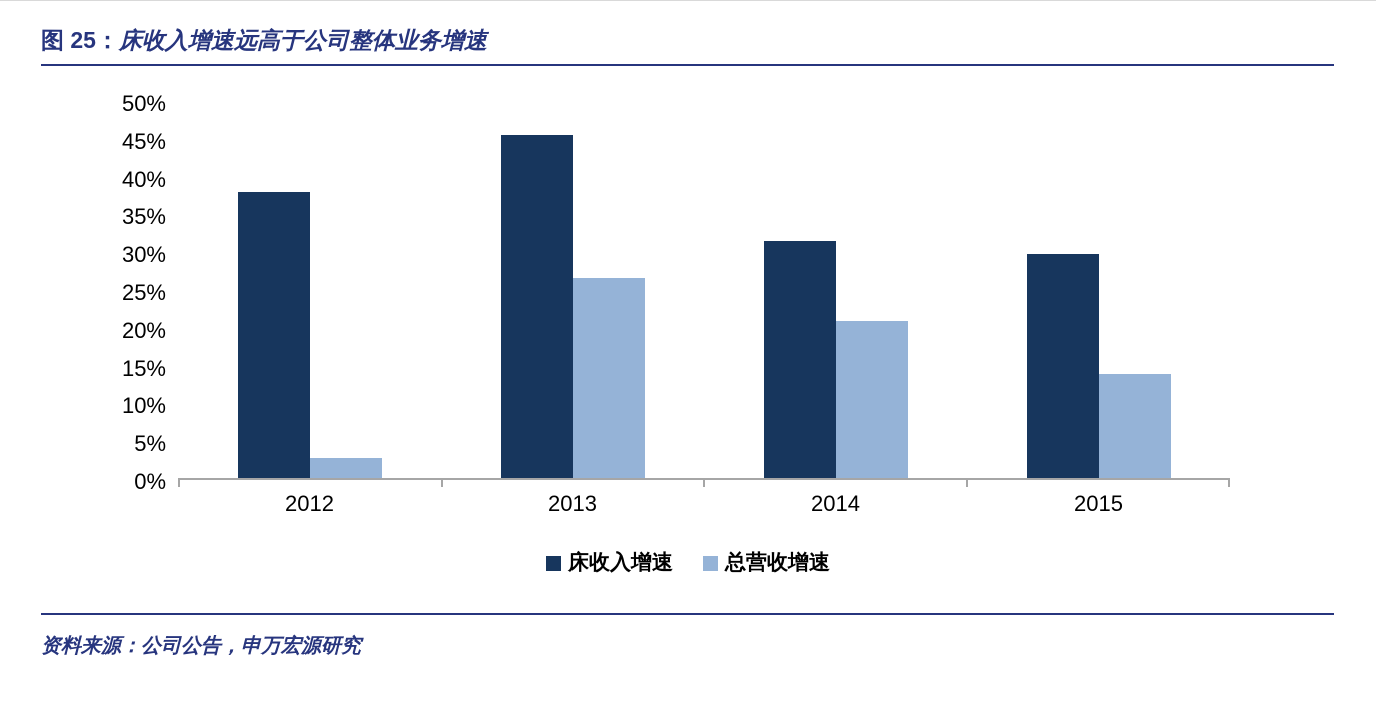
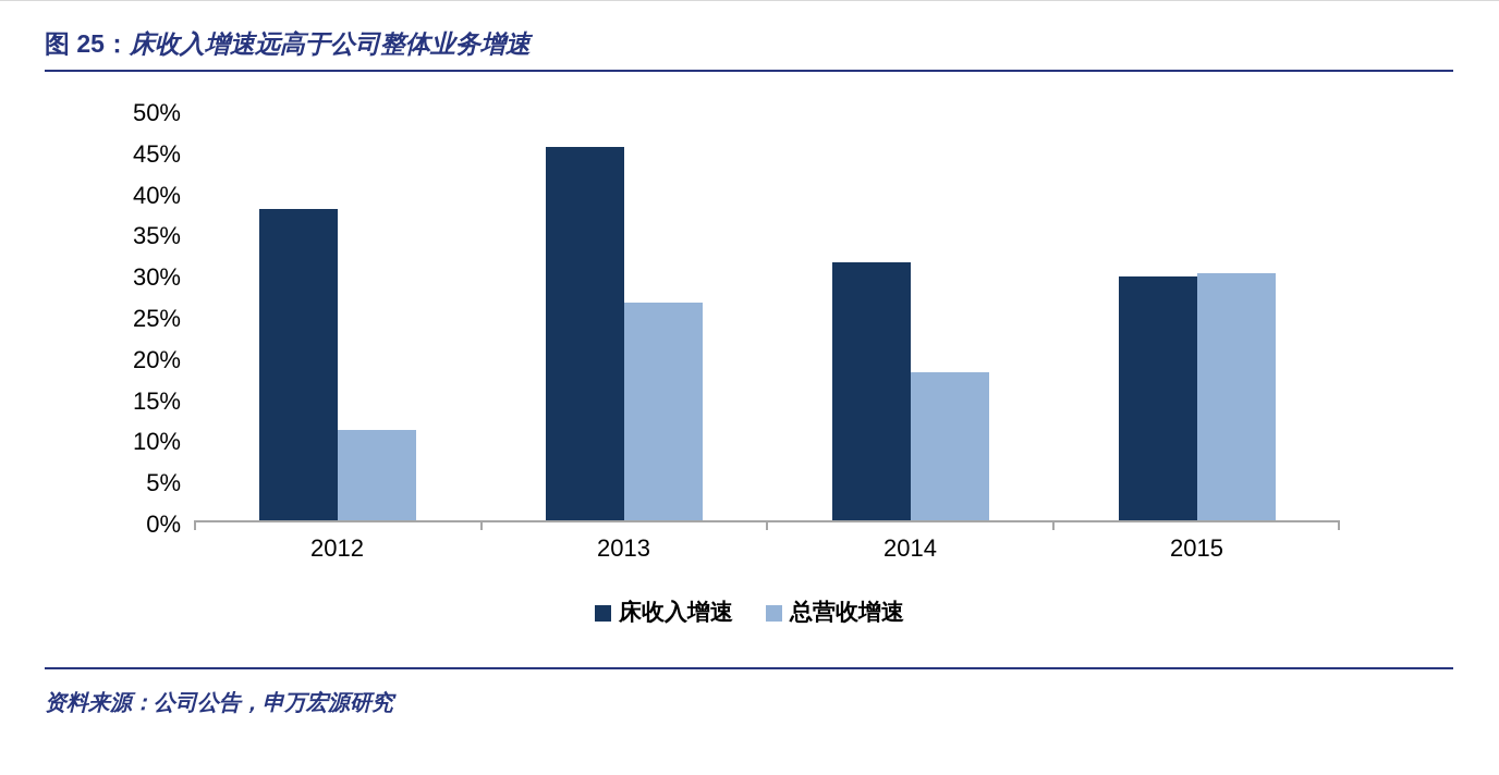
总营收增速/2012: 3% -> 11%
总营收增速/2014: 21% -> 18%
总营收增速/2015: 14% -> 30%
